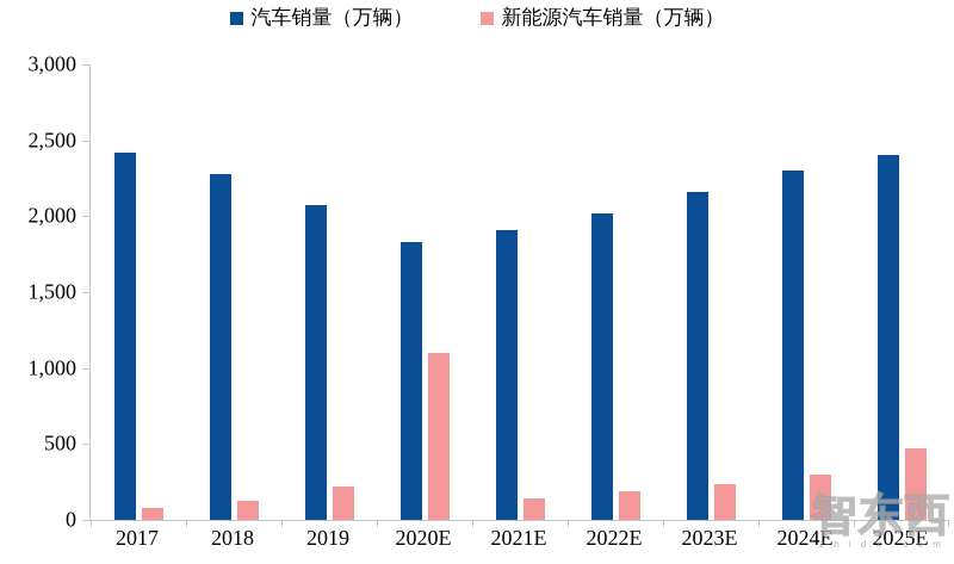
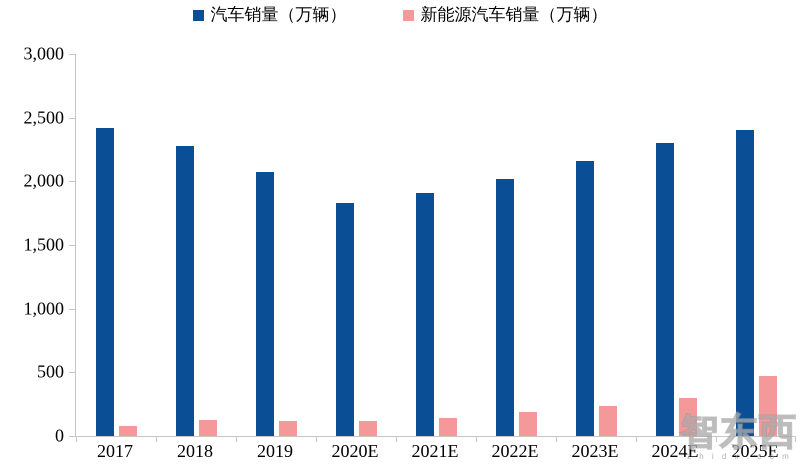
新能源汽车销量（万辆）/2019: 220 -> 120
新能源汽车销量（万辆）/2020E: 1100 -> 120
